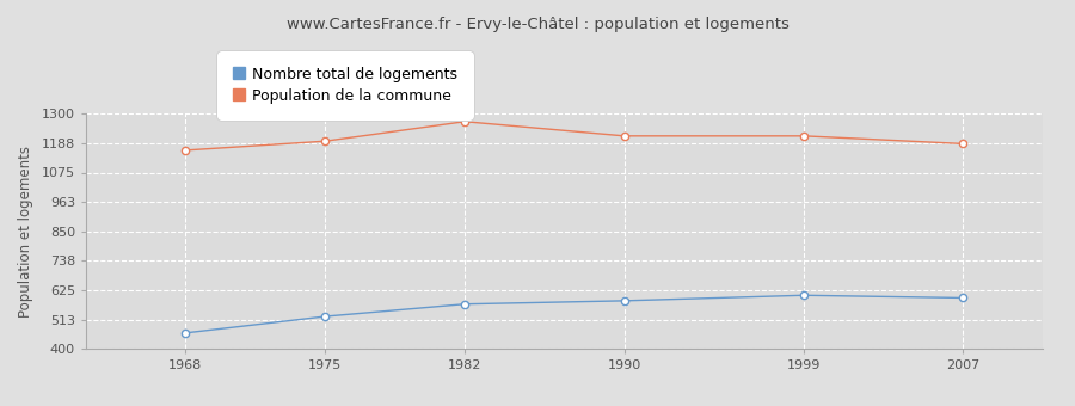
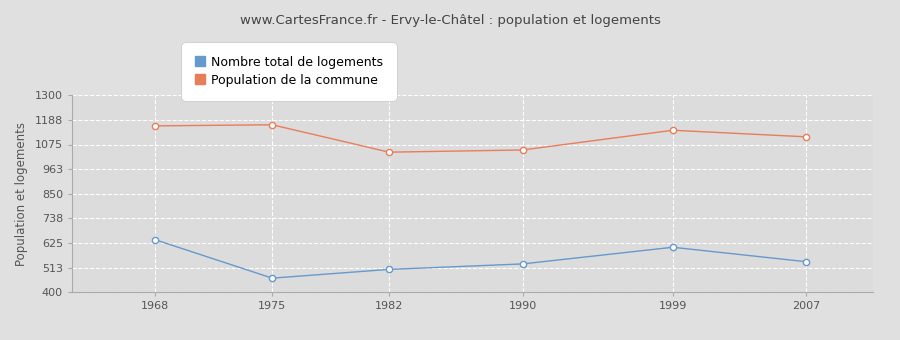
Nombre total de logements/1968: 462 -> 640
Nombre total de logements/1975: 525 -> 465
Population de la commune/1975: 1195 -> 1165
Nombre total de logements/1982: 572 -> 505
Population de la commune/1982: 1270 -> 1040
Nombre total de logements/1990: 585 -> 530
Population de la commune/1990: 1215 -> 1050
Population de la commune/1999: 1215 -> 1140
Nombre total de logements/2007: 596 -> 540
Population de la commune/2007: 1185 -> 1110
